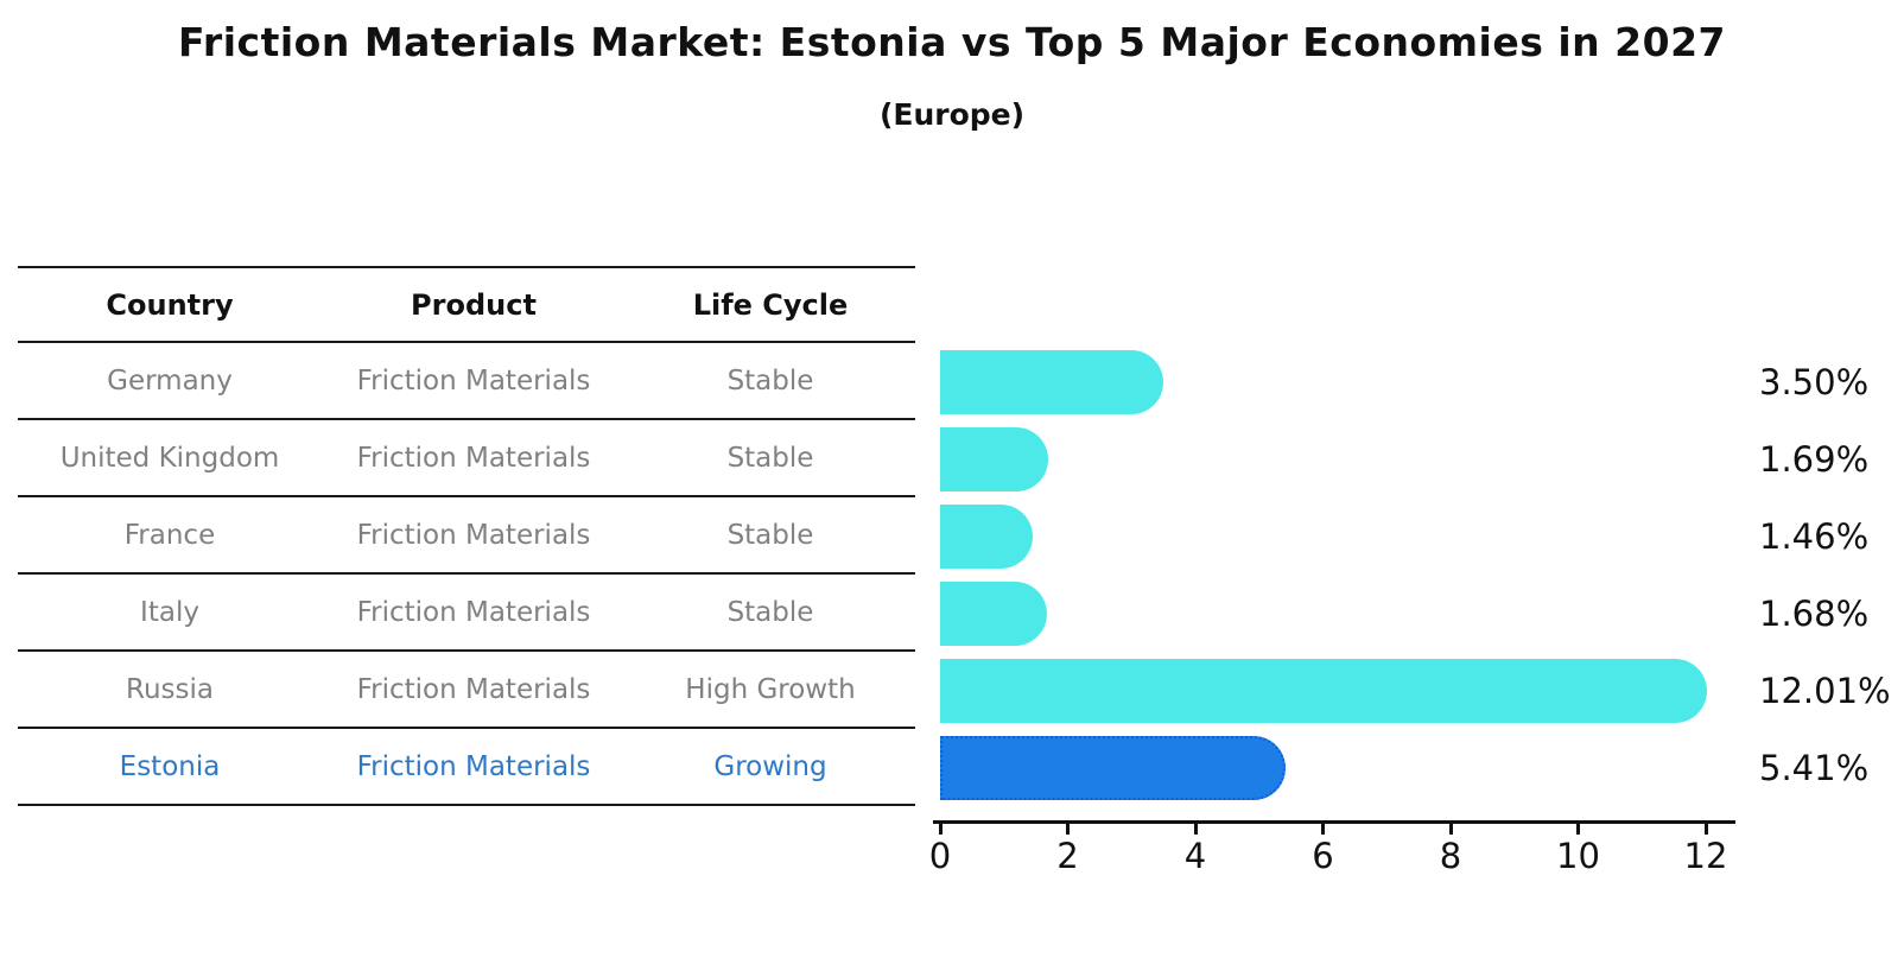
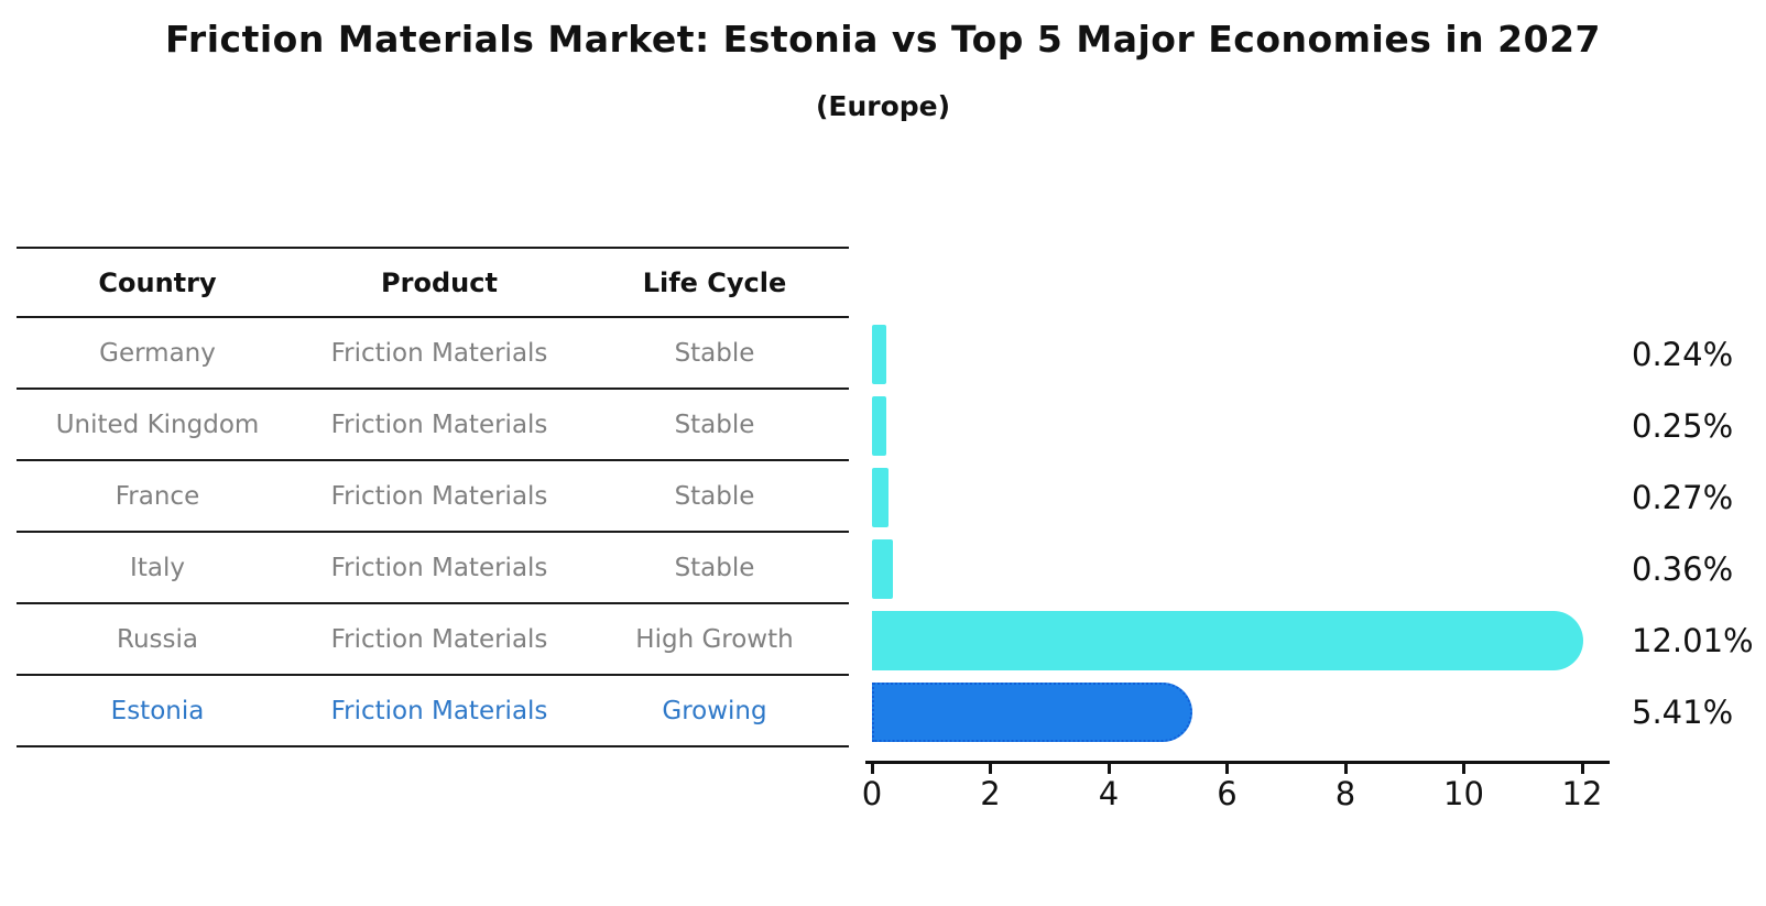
Germany: 3.50% -> 0.24%
United Kingdom: 1.69% -> 0.25%
France: 1.46% -> 0.27%
Italy: 1.68% -> 0.36%
